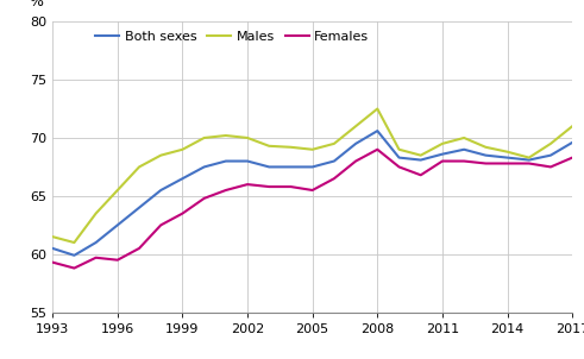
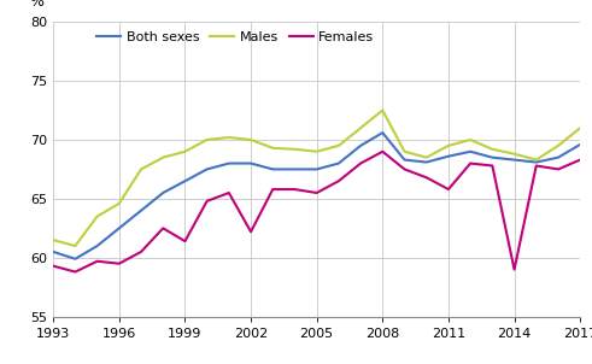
Males/1996: 65.5 -> 64.6
Females/1999: 63.5 -> 61.4
Females/2002: 66.0 -> 62.2
Females/2011: 68.0 -> 65.8
Females/2014: 67.8 -> 59.0
